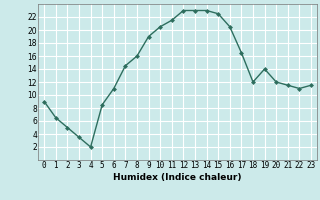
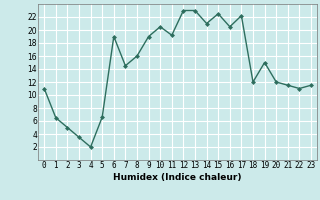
0: 9.0 -> 11.0
5: 8.5 -> 6.6
6: 11.0 -> 19.0
11: 21.5 -> 19.2
14: 23.0 -> 21.0
17: 16.5 -> 22.2
19: 14.0 -> 15.0
